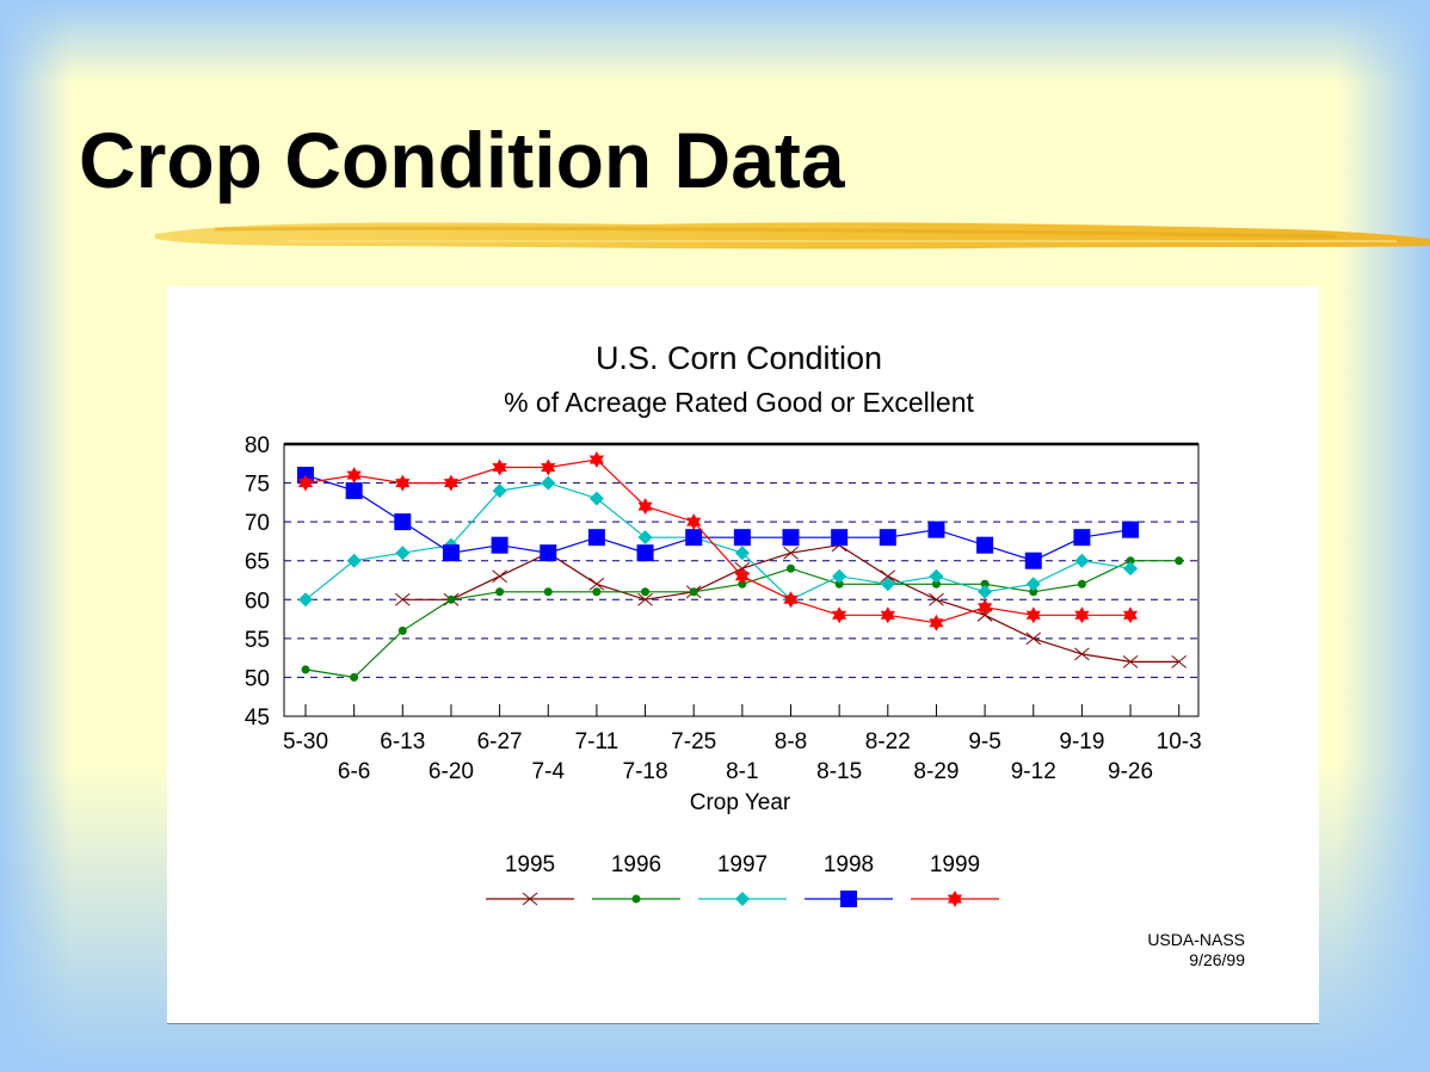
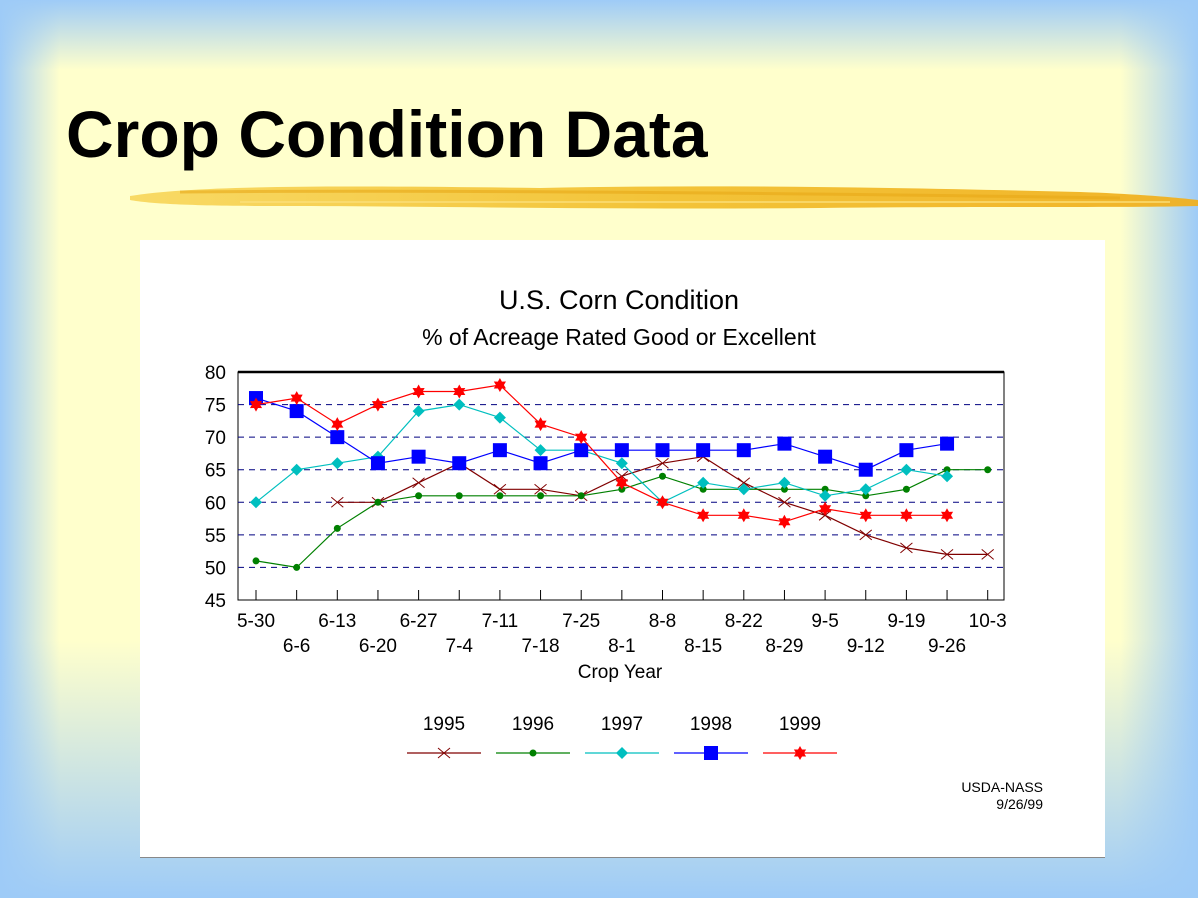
1999/6-13: 75 -> 72
1995/7-18: 60 -> 62
